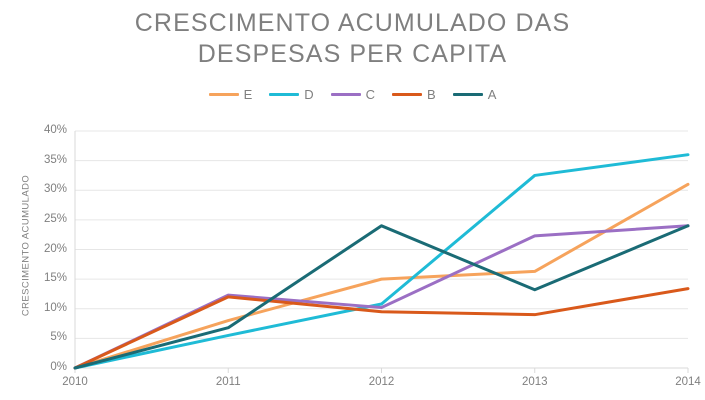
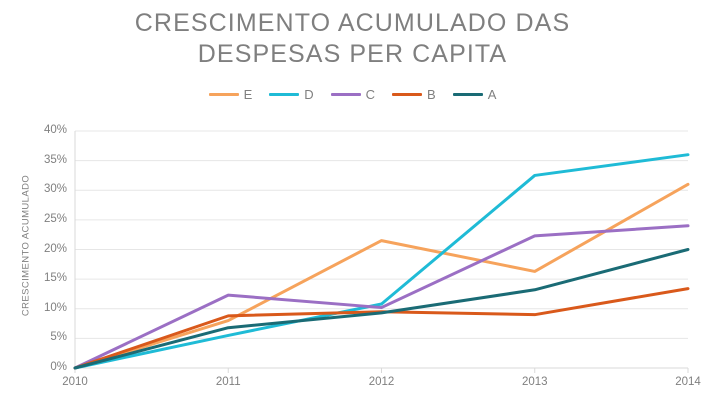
B/2011: 12% -> 9%
E/2012: 15% -> 22%
A/2012: 24% -> 9%
A/2014: 24% -> 20%
